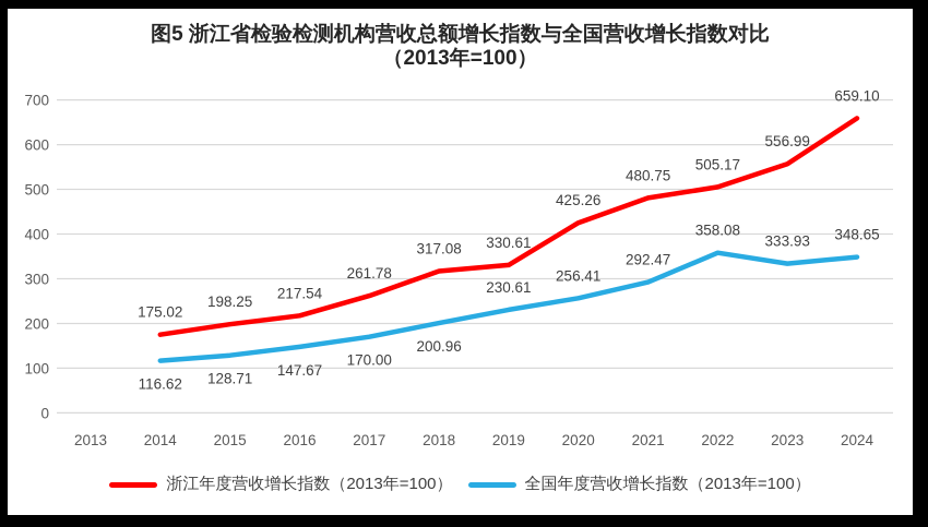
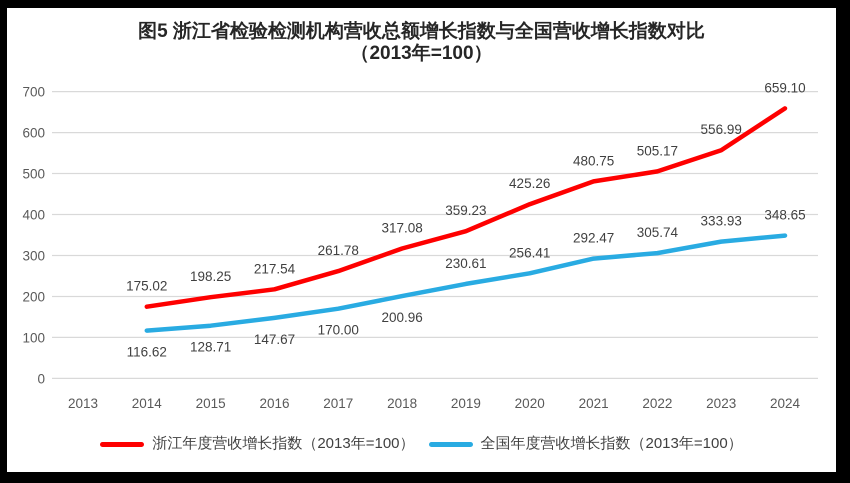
浙江年度营收增长指数（2013年=100）/2019: 330.61 -> 359.23
全国年度营收增长指数（2013年=100）/2022: 358.08 -> 305.74
